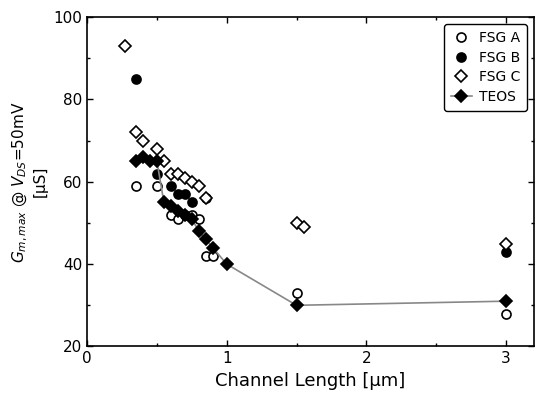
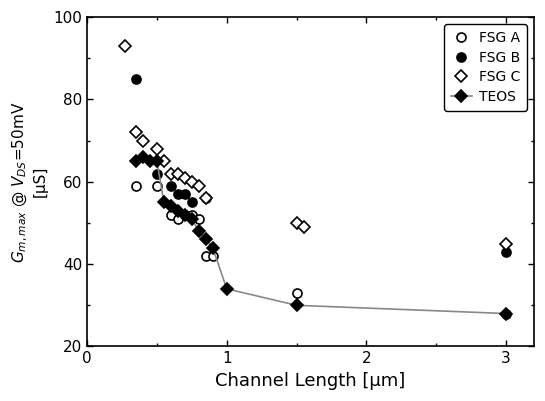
TEOS/1: 40 -> 34
TEOS/3: 31 -> 28
